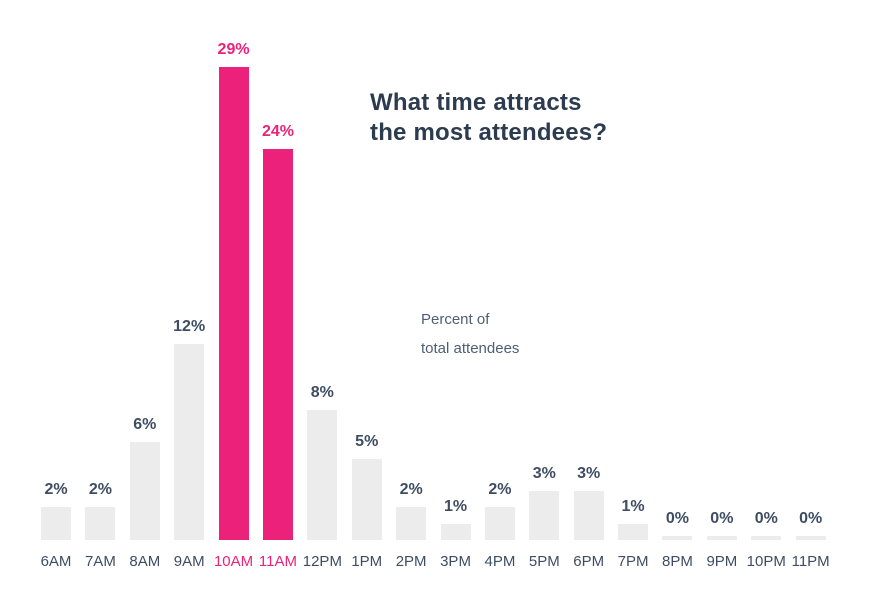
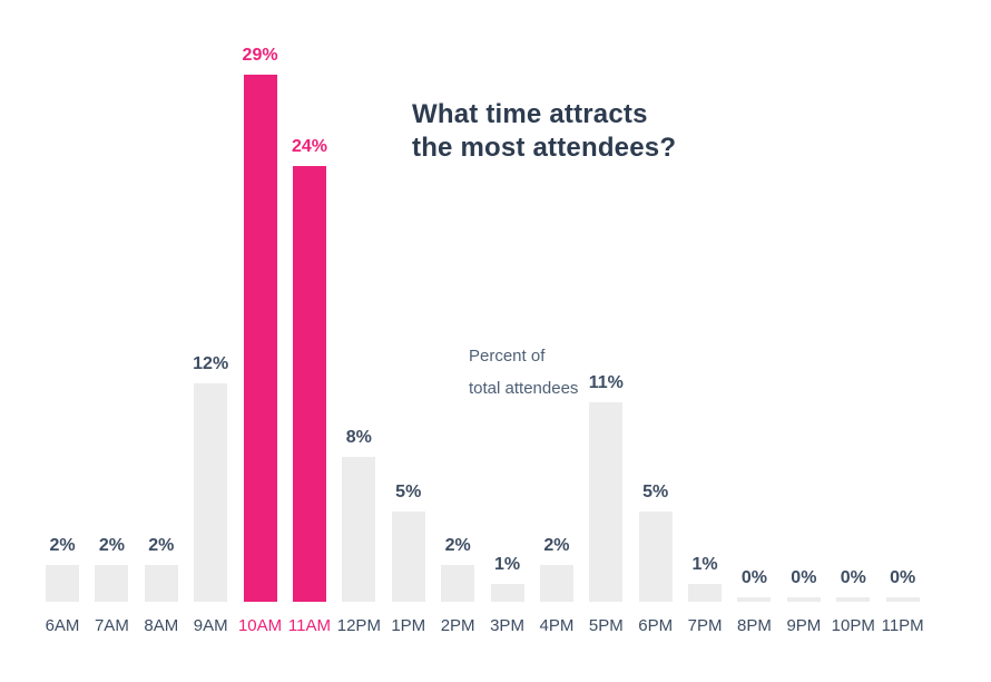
8AM: 6% -> 2%
5PM: 3% -> 11%
6PM: 3% -> 5%
